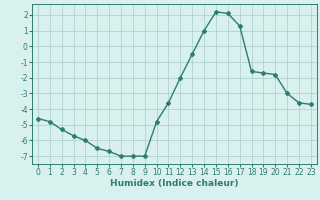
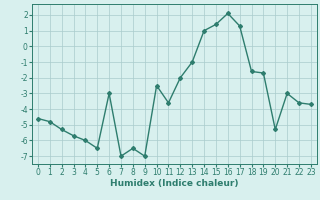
6: -6.7 -> -3.0
8: -7.0 -> -6.5
10: -4.8 -> -2.5
13: -0.5 -> -1.0
15: 2.2 -> 1.4
20: -1.8 -> -5.3
